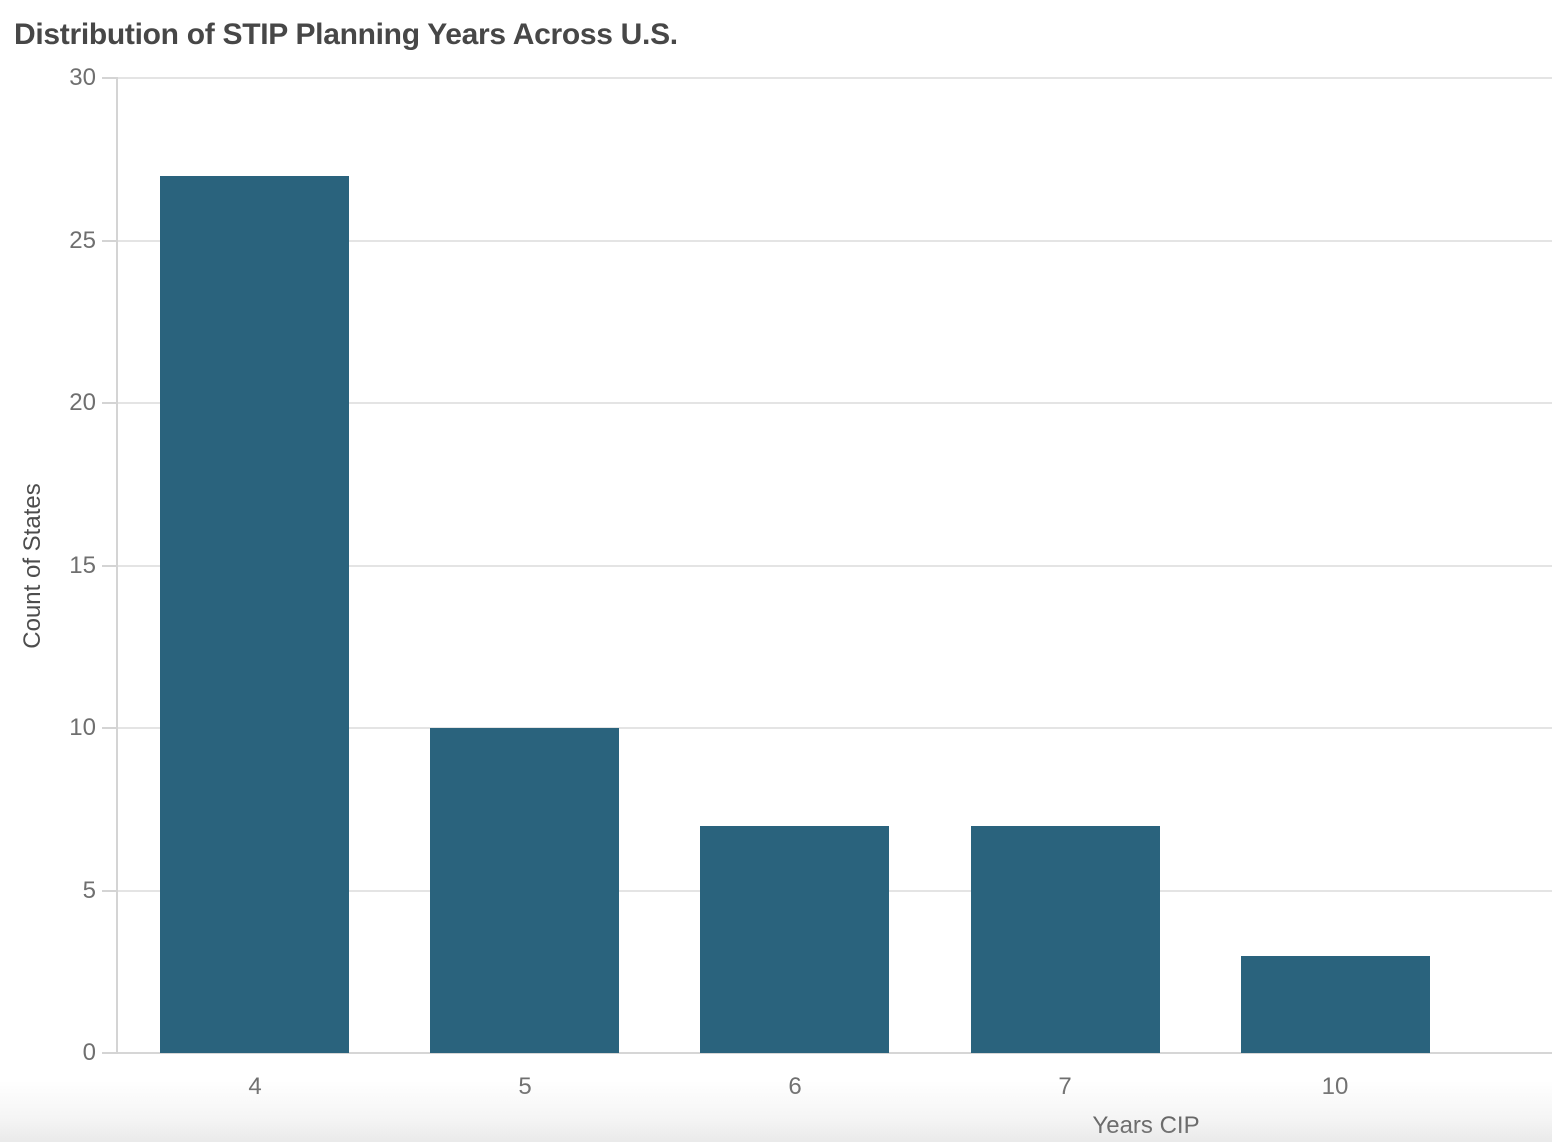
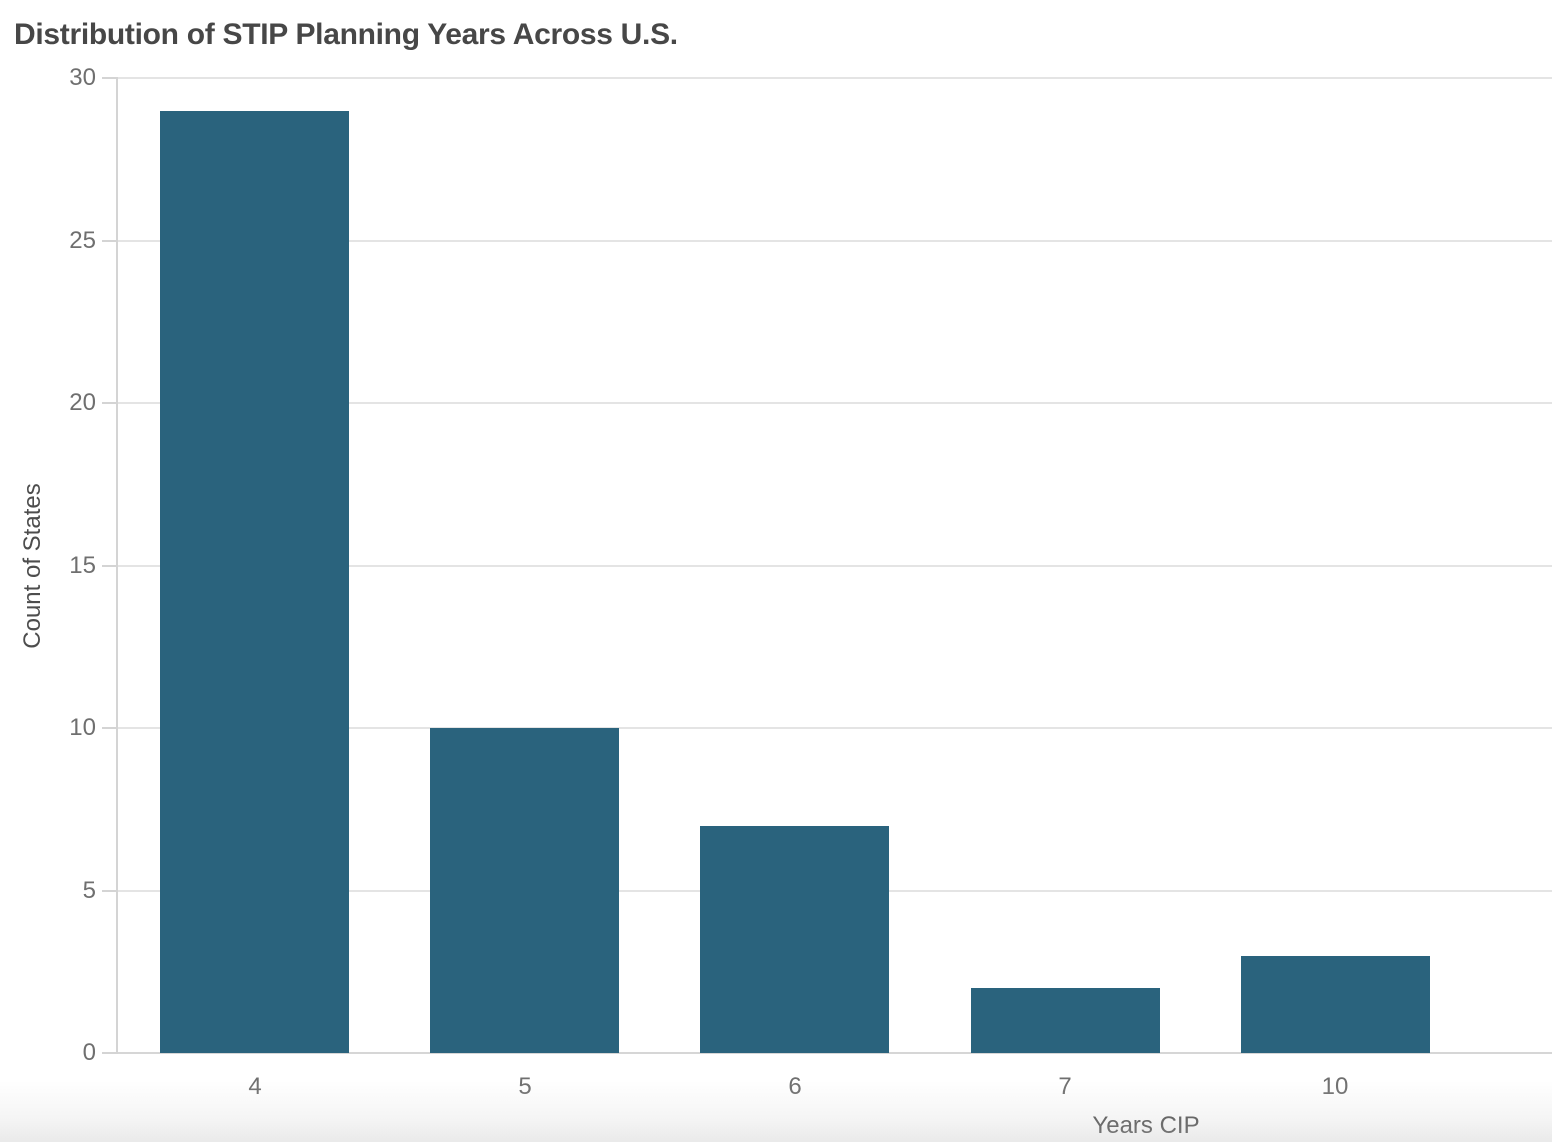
4: 27 -> 29
7: 7 -> 2
